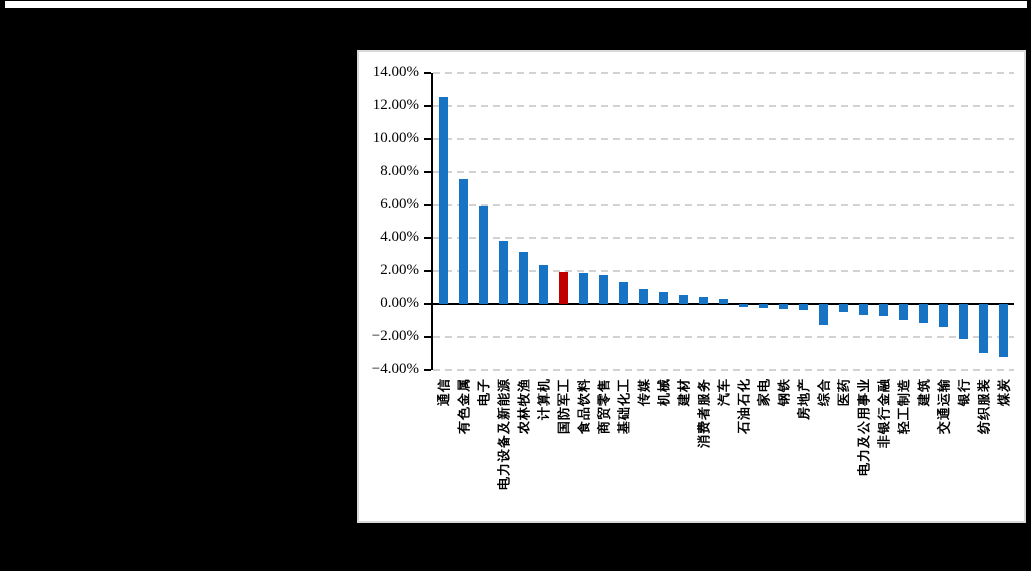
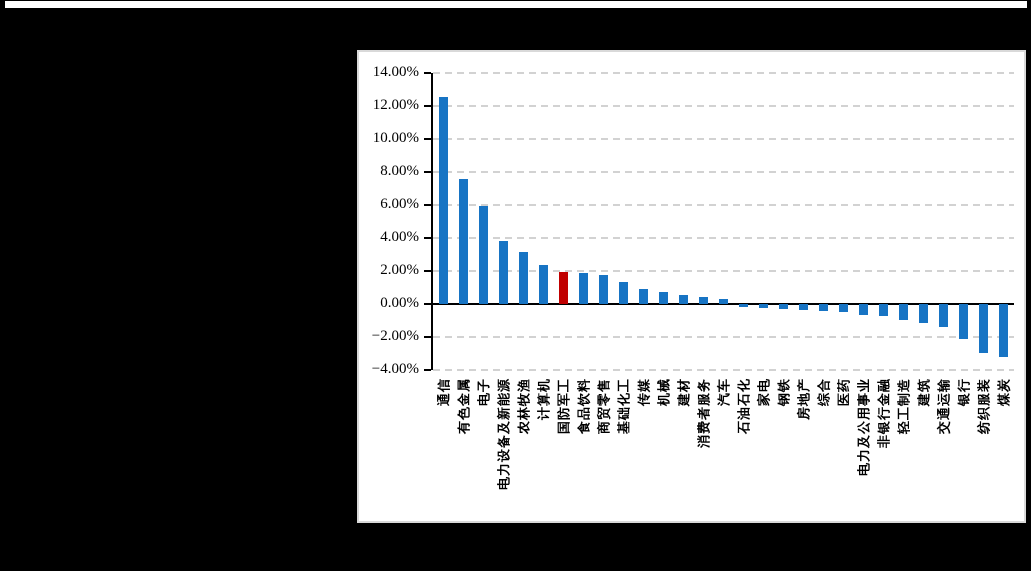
综合: -1.3% -> -0.4%
